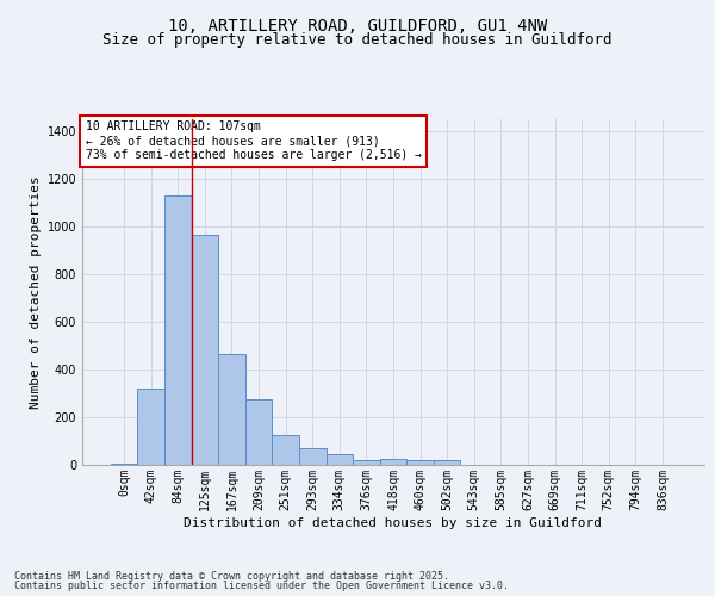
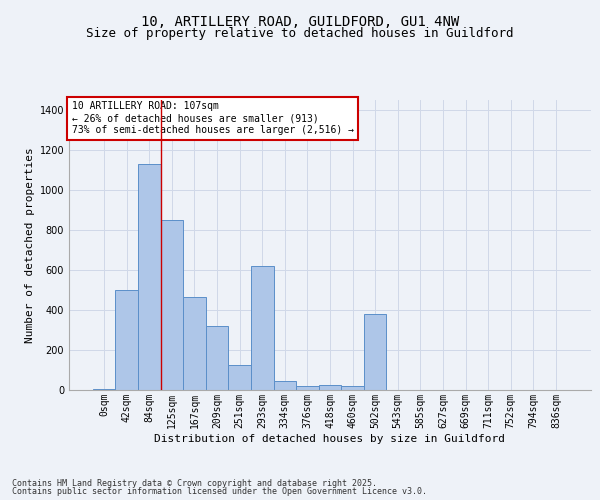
42sqm: 320 -> 500
125sqm: 960 -> 850
209sqm: 280 -> 320
293sqm: 70 -> 620
502sqm: 20 -> 380
